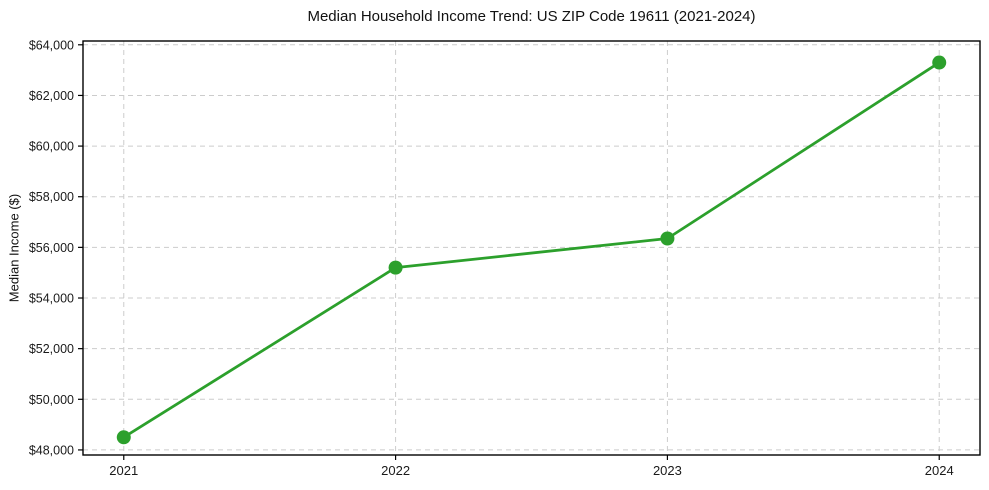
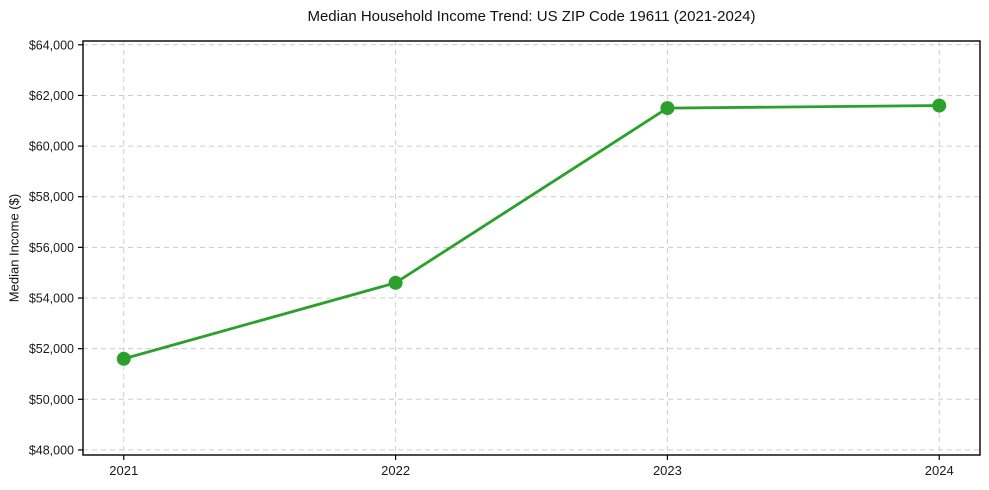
2021: $48500 -> $51600
2022: $55200 -> $54600
2023: $56400 -> $61500
2024: $63300 -> $61600
